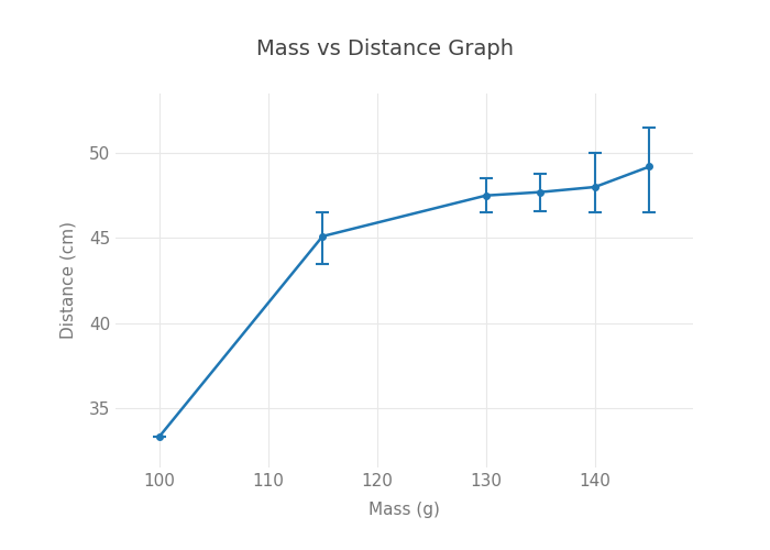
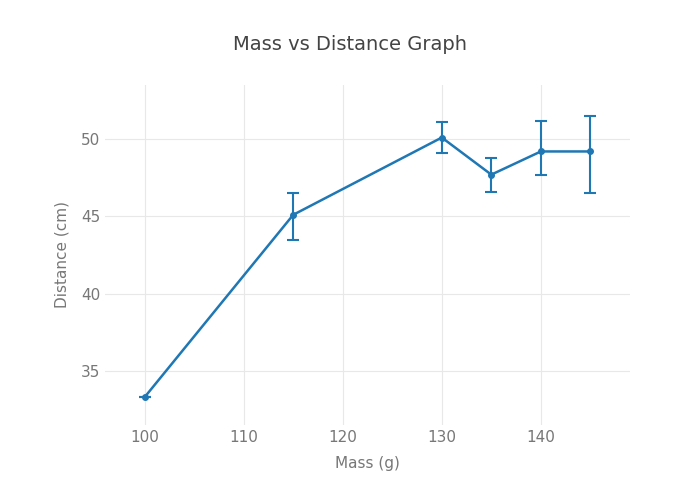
130: 47.5 -> 50.1
140: 48.0 -> 49.2
